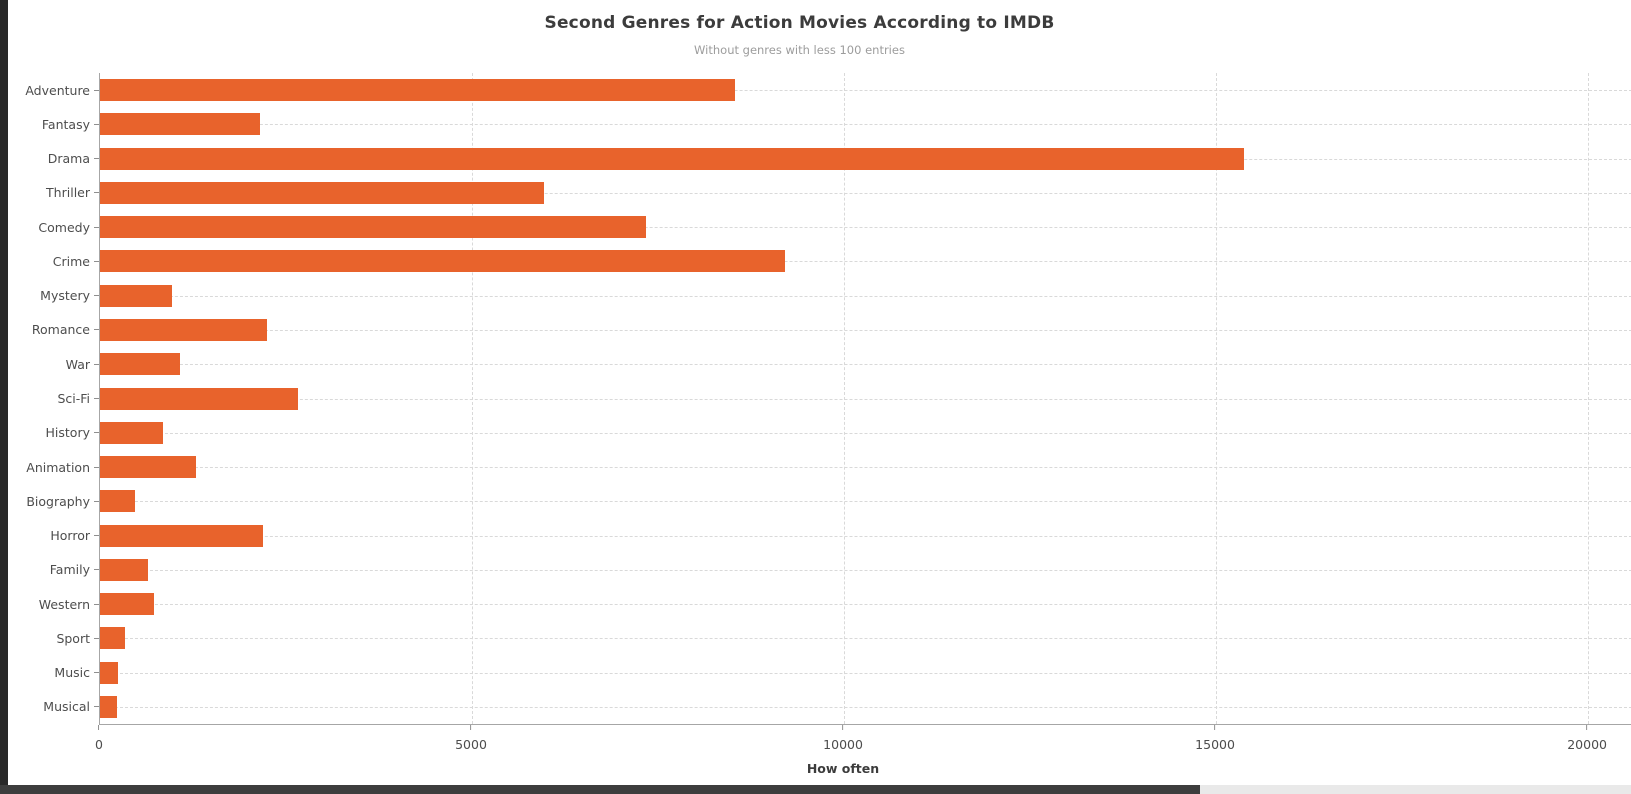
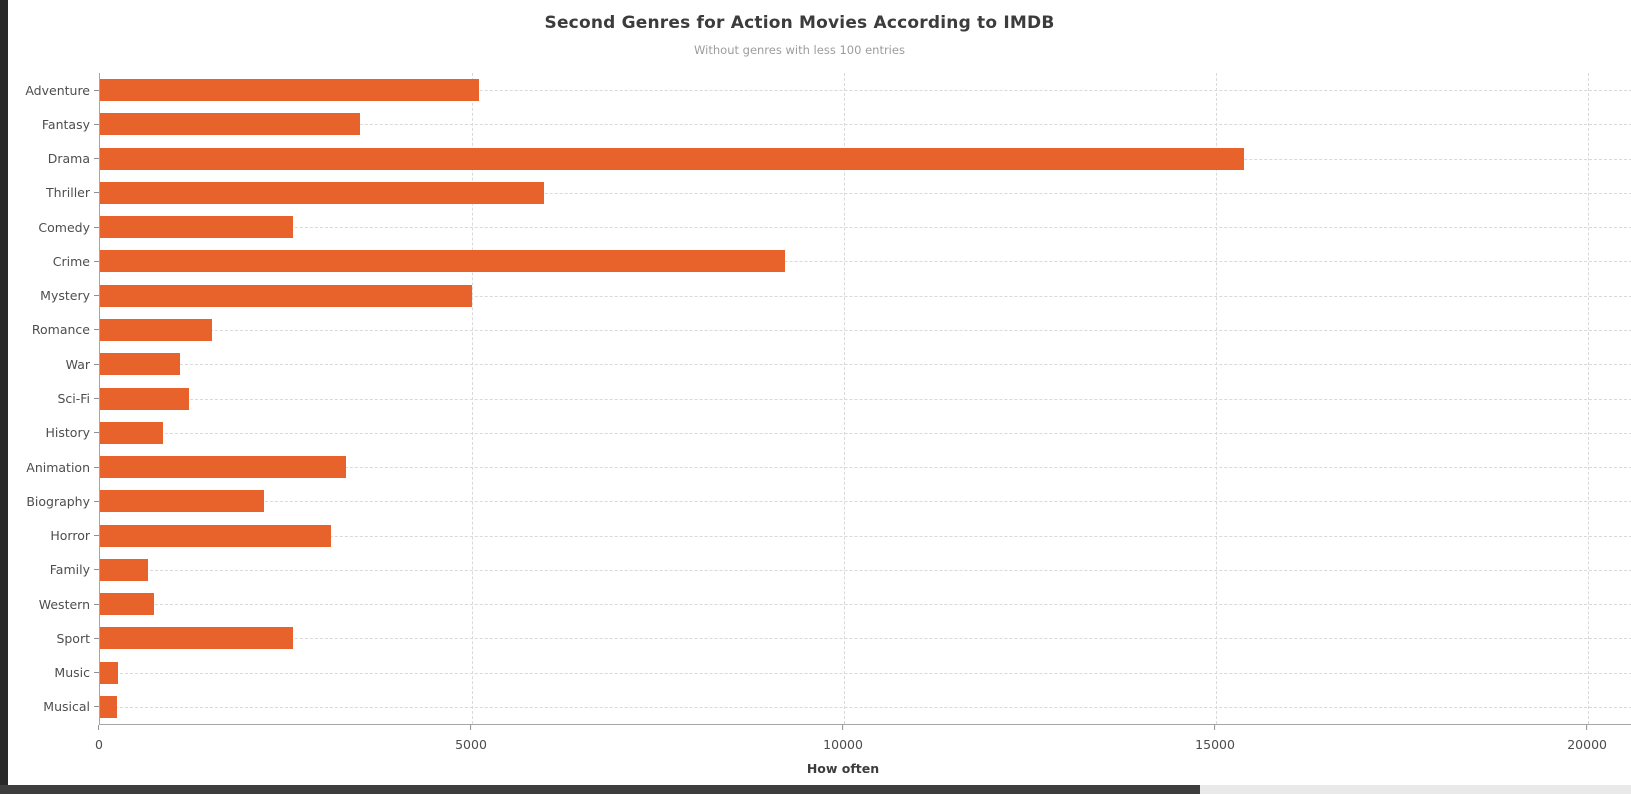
Adventure: 8500 -> 5100
Fantasy: 2200 -> 3500
Comedy: 7300 -> 2600
Mystery: 1000 -> 5000
Romance: 2200 -> 1500
Sci-Fi: 2700 -> 1200
Animation: 1300 -> 3300
Biography: 500 -> 2200
Horror: 2200 -> 3100
Sport: 300 -> 2600
